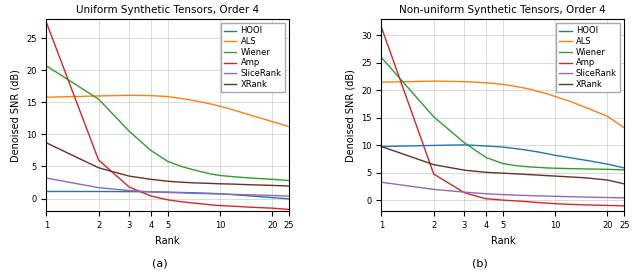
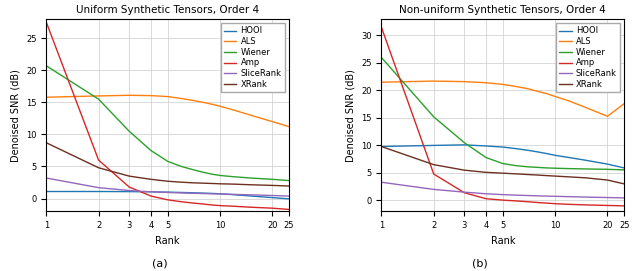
Non-uniform Synthetic Tensors, Order 4/ALS/25: 13.2 -> 17.6
